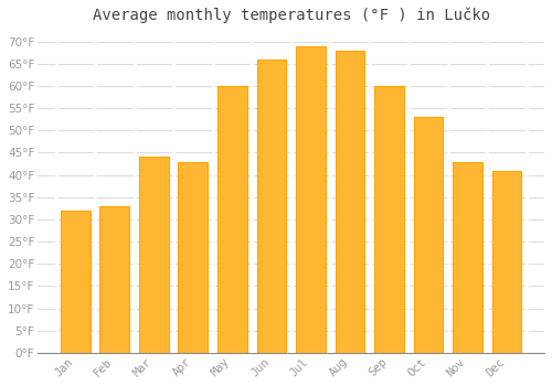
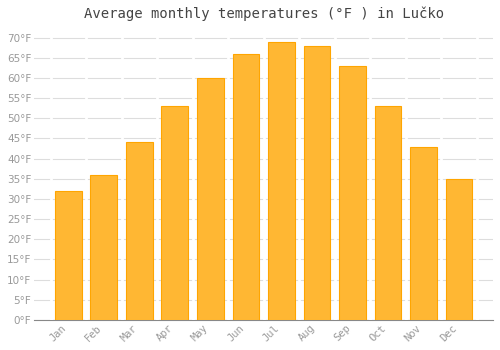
Feb: 33°F -> 36°F
Apr: 43°F -> 53°F
Sep: 60°F -> 63°F
Dec: 41°F -> 35°F
